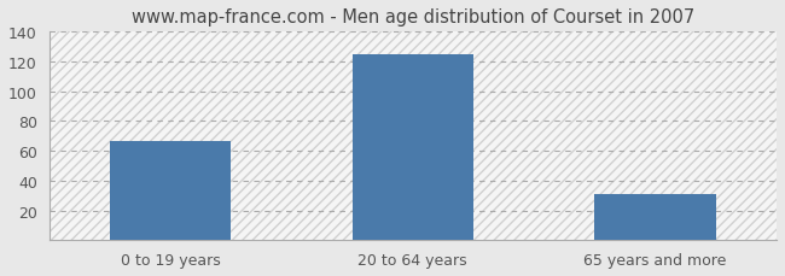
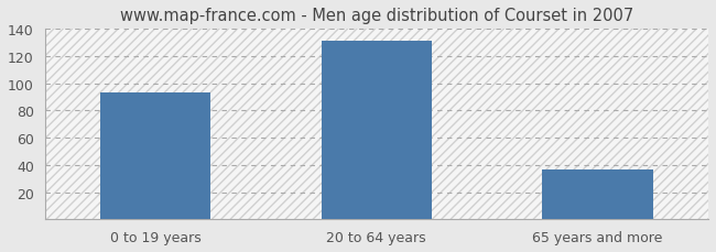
0 to 19 years: 67 -> 93
20 to 64 years: 125 -> 131
65 years and more: 31 -> 37
